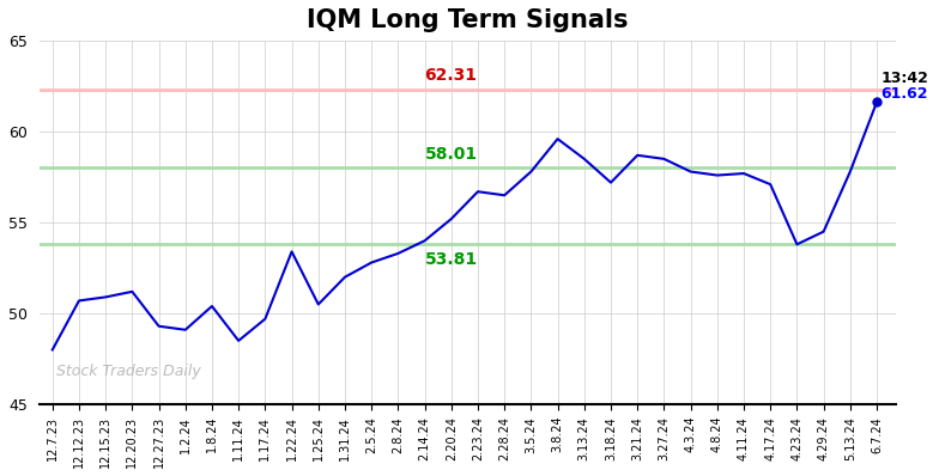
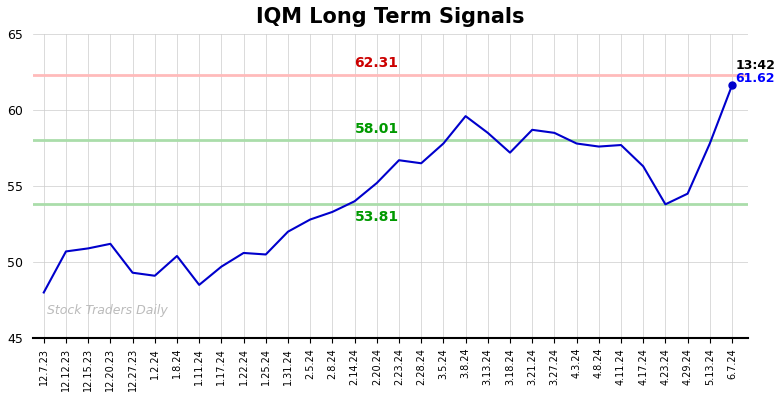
1.22.24: 53.4 -> 50.6
4.17.24: 57.1 -> 56.3
